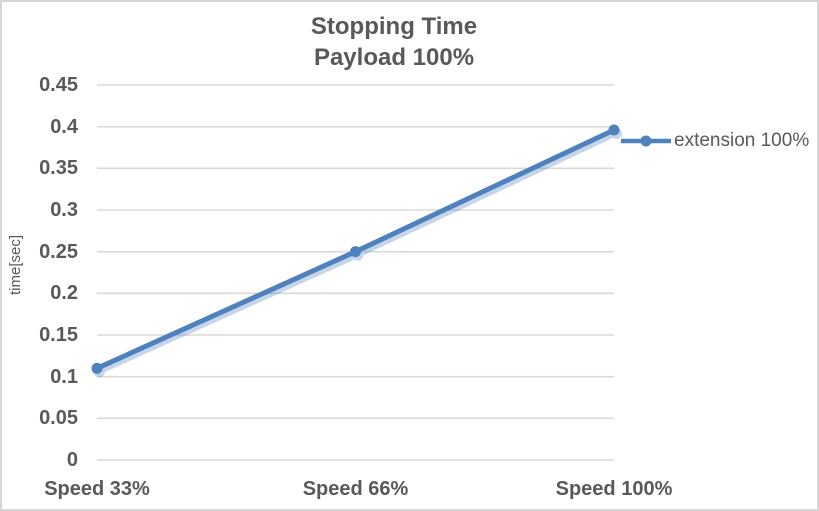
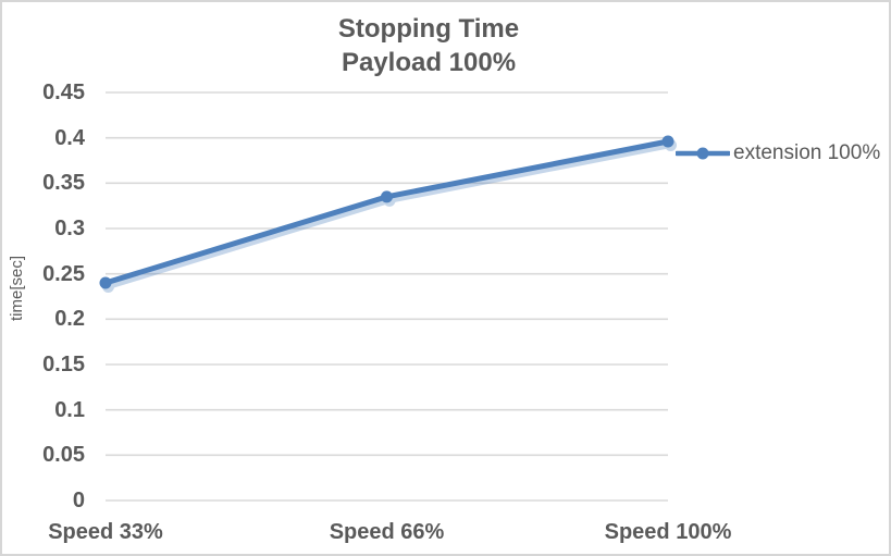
Speed 33%: 0.11 -> 0.24
Speed 66%: 0.25 -> 0.34
